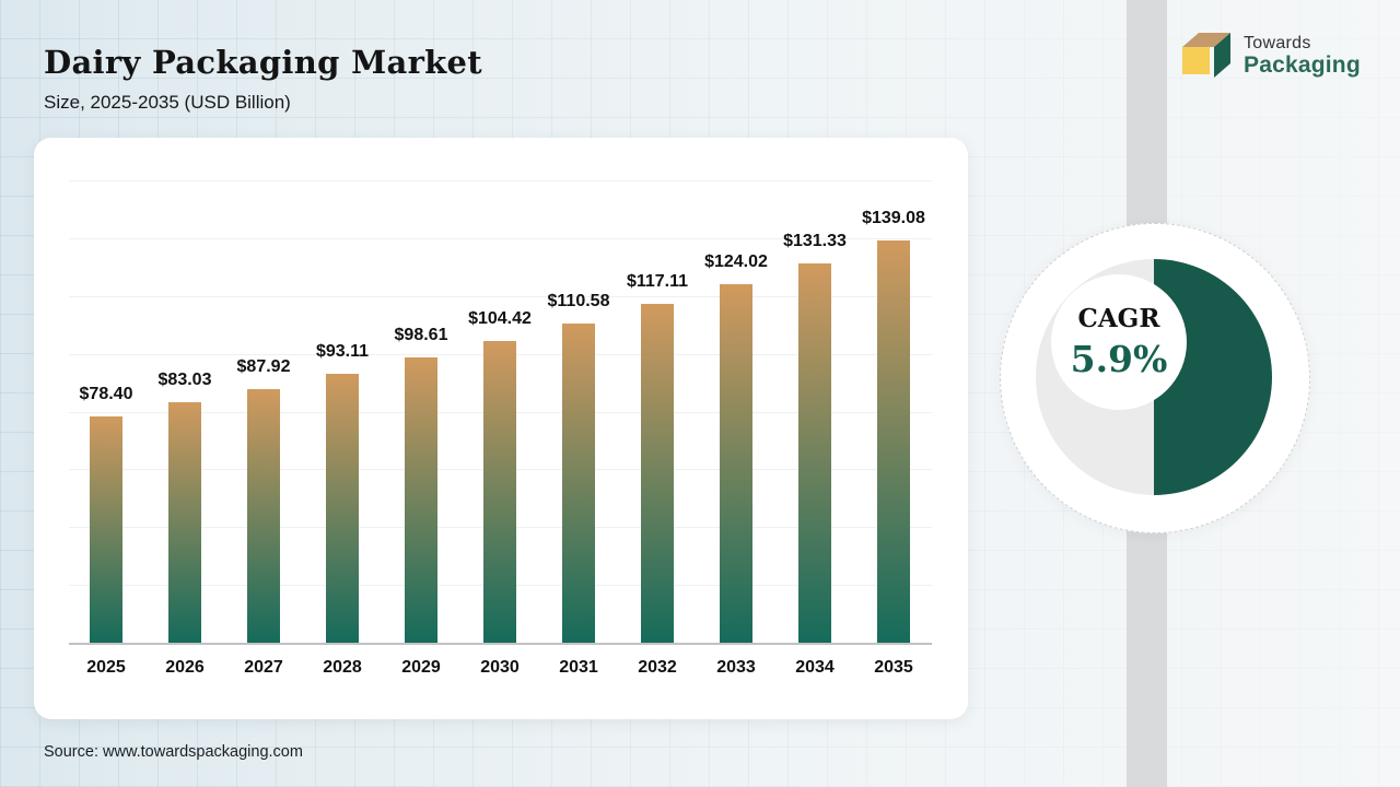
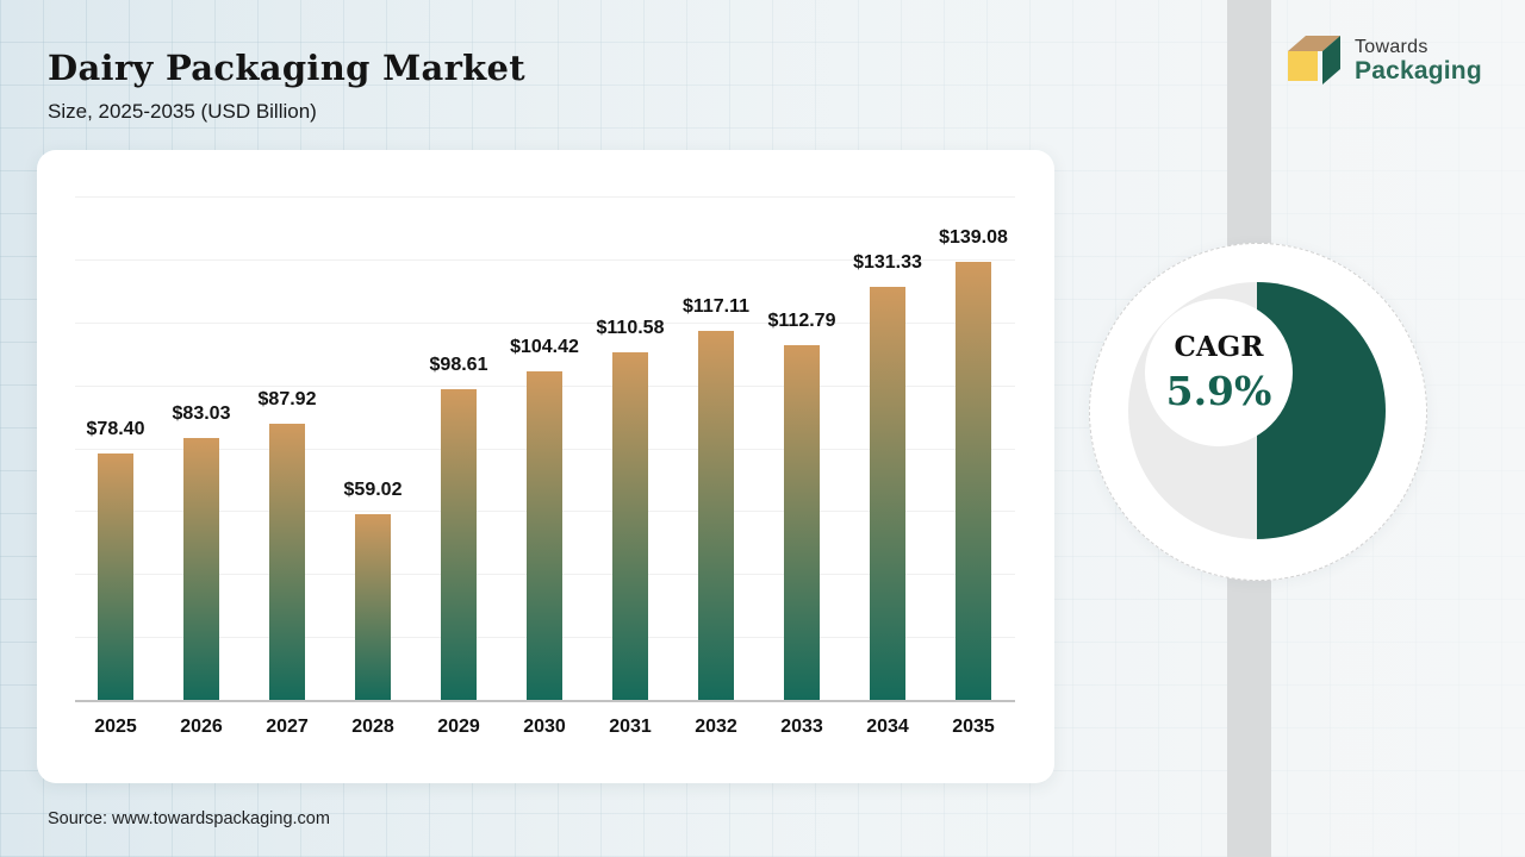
2028: $93.11 -> $59.02
2033: $124.02 -> $112.79
